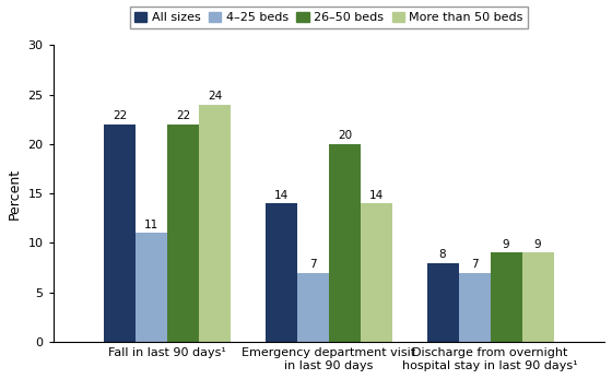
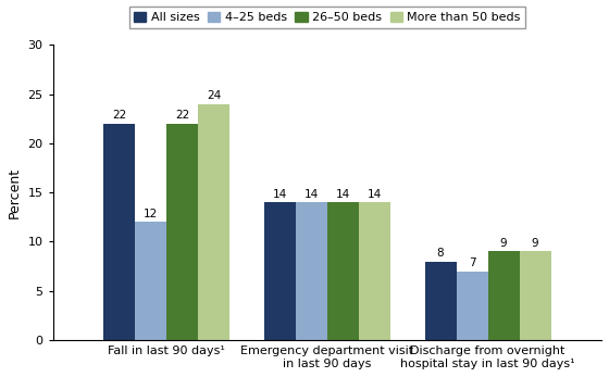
4–25 beds/Fall in last 90 days¹: 11 -> 12
4–25 beds/Emergency department visit in last 90 days: 7 -> 14
26–50 beds/Emergency department visit in last 90 days: 20 -> 14
